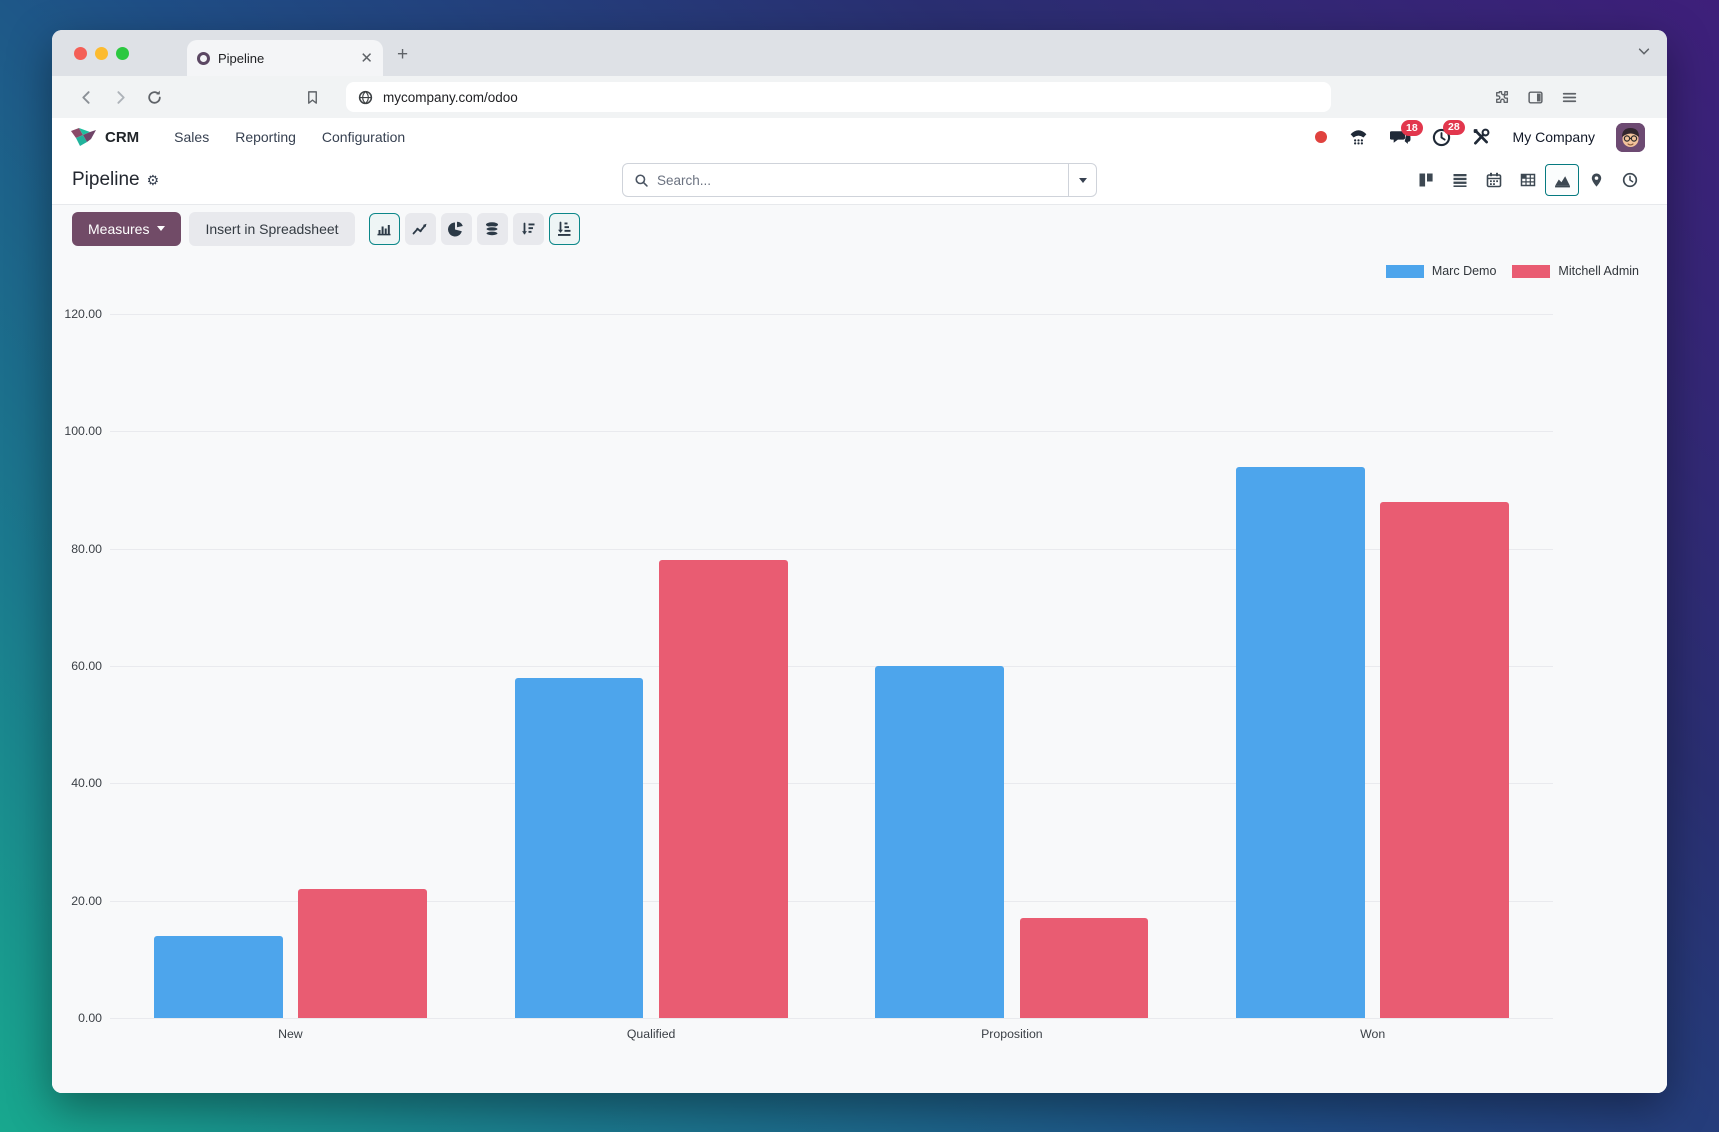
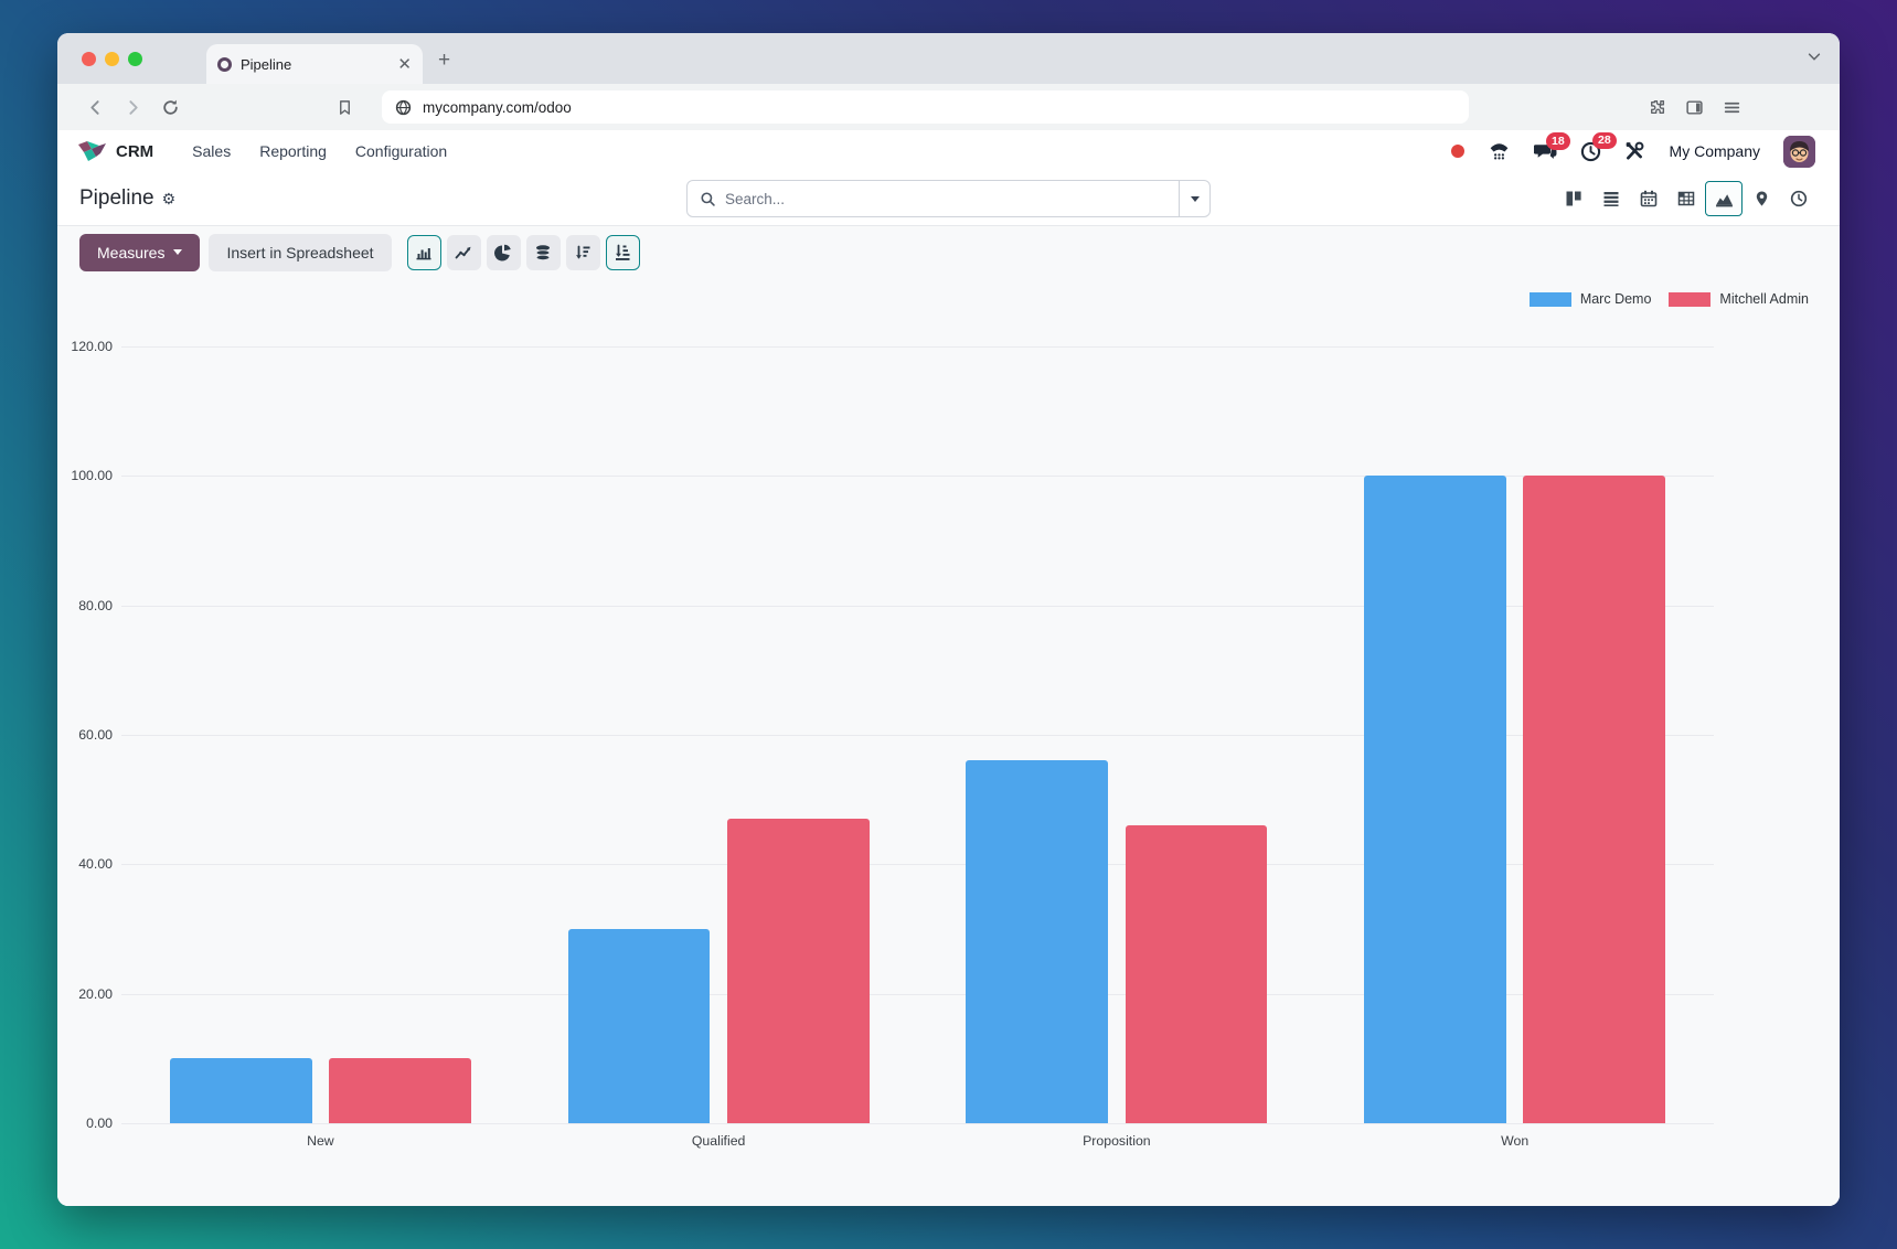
Marc Demo/New: 14 -> 10
Mitchell Admin/New: 22 -> 10
Marc Demo/Qualified: 58 -> 30
Mitchell Admin/Qualified: 78 -> 47
Marc Demo/Proposition: 60 -> 56
Mitchell Admin/Proposition: 17 -> 46
Marc Demo/Won: 94 -> 100
Mitchell Admin/Won: 88 -> 100
